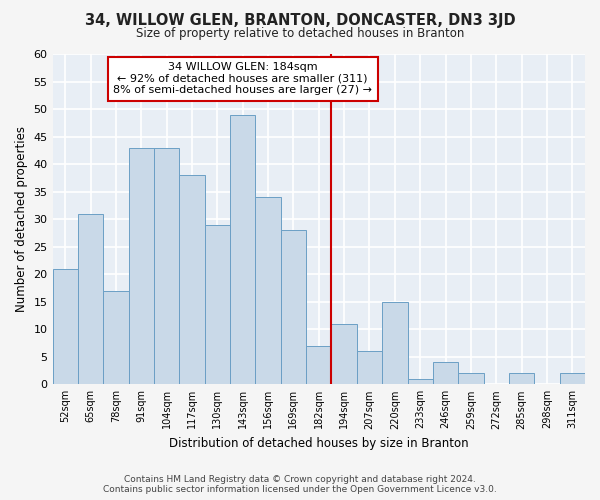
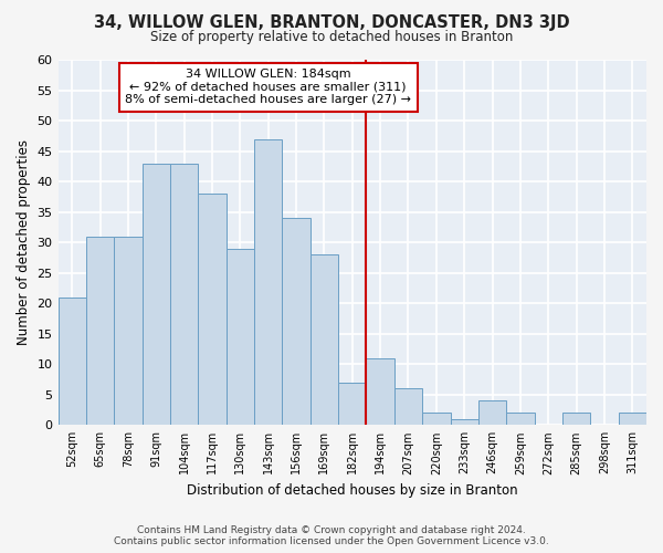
78sqm: 17 -> 31
143sqm: 49 -> 47
220sqm: 15 -> 2
